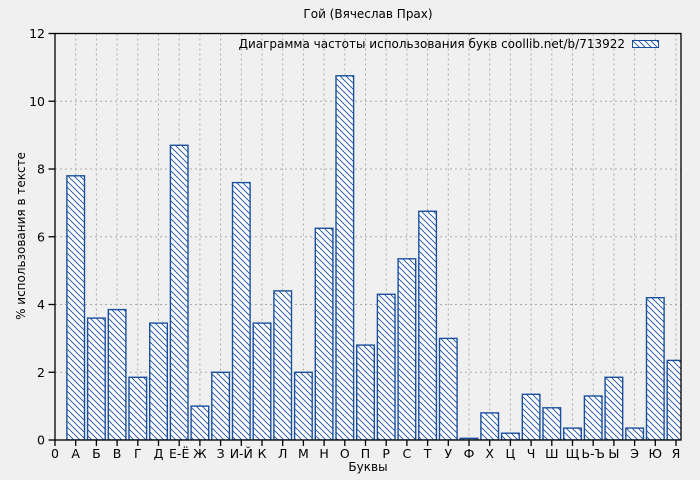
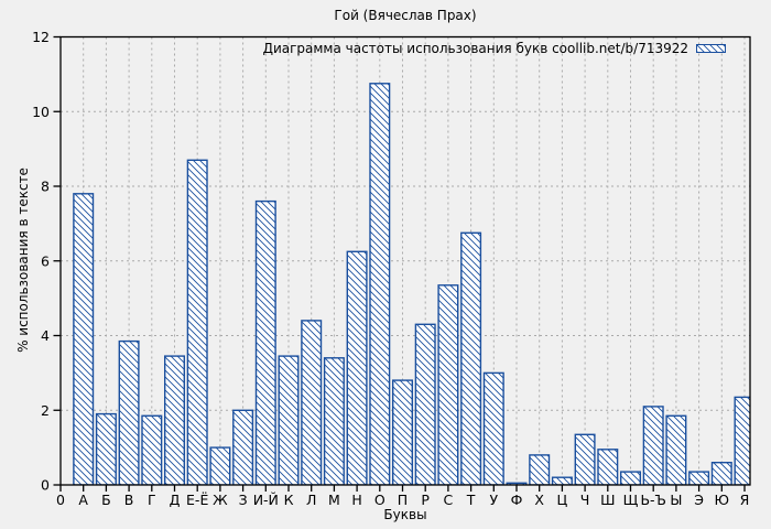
Б: 3.6 -> 1.9
М: 2.0 -> 3.4
Ь-Ъ: 1.3 -> 2.1
Ю: 4.2 -> 0.6
